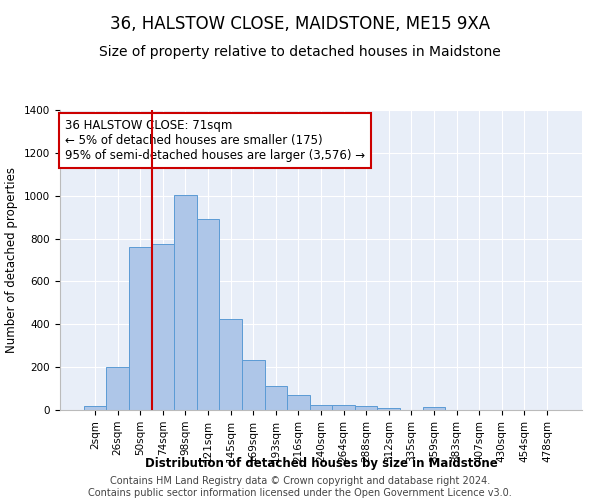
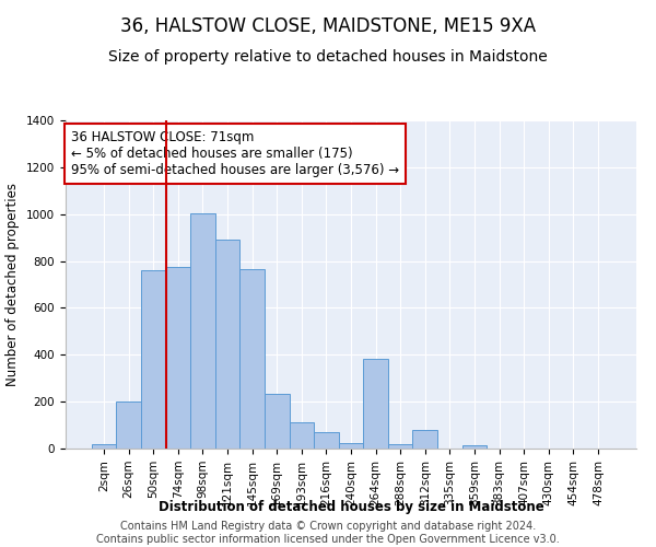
145sqm: 425 -> 765
264sqm: 25 -> 385
312sqm: 8 -> 80
